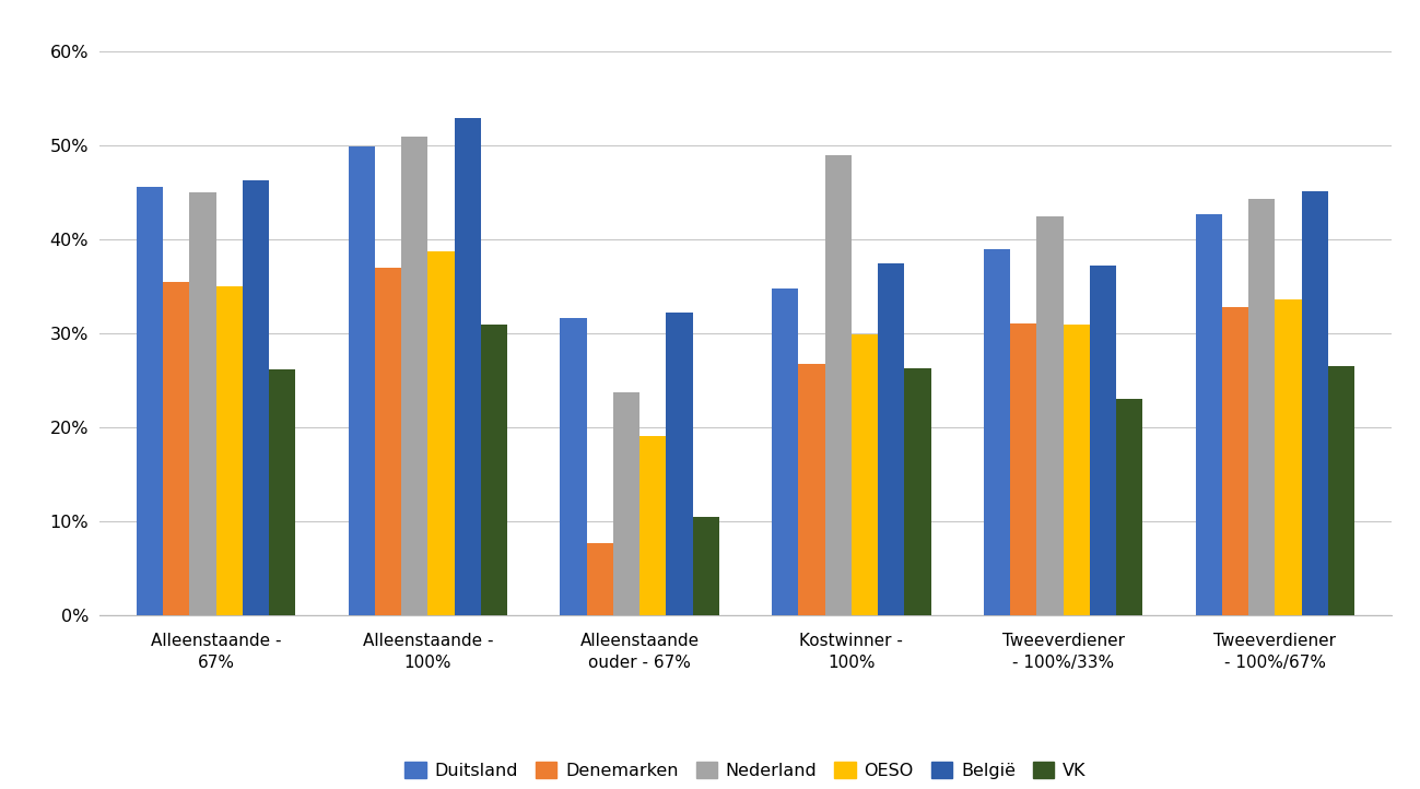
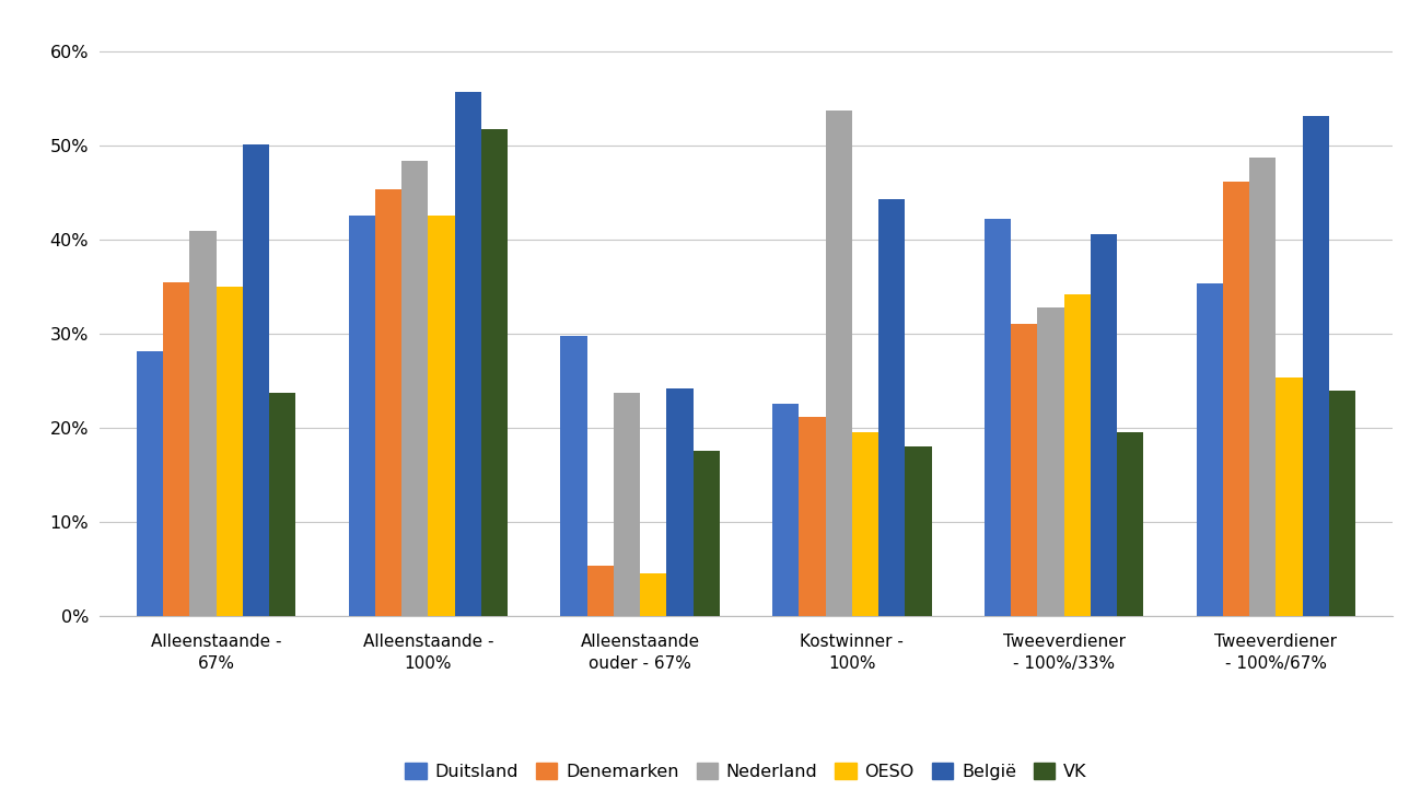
Duitsland/Alleenstaande - 67%: 45.6% -> 28.2%
Nederland/Alleenstaande - 67%: 45.0% -> 41.0%
België/Alleenstaande - 67%: 46.3% -> 50.2%
VK/Alleenstaande - 67%: 26.2% -> 23.8%
Duitsland/Alleenstaande - 100%: 49.9% -> 42.6%
Denemarken/Alleenstaande - 100%: 37.0% -> 45.4%
Nederland/Alleenstaande - 100%: 51.0% -> 48.4%
OESO/Alleenstaande - 100%: 38.8% -> 42.6%
België/Alleenstaande - 100%: 53.0% -> 55.8%
VK/Alleenstaande - 100%: 31.0% -> 51.8%
Duitsland/Alleenstaande ouder - 67%: 31.7% -> 29.8%
Denemarken/Alleenstaande ouder - 67%: 7.7% -> 5.4%
OESO/Alleenstaande ouder - 67%: 19.1% -> 4.6%
België/Alleenstaande ouder - 67%: 32.3% -> 24.2%
VK/Alleenstaande ouder - 67%: 10.5% -> 17.6%
Duitsland/Kostwinner - 100%: 34.8% -> 22.6%
Denemarken/Kostwinner - 100%: 26.8% -> 21.2%
Nederland/Kostwinner - 100%: 49.0% -> 53.8%
OESO/Kostwinner - 100%: 29.9% -> 19.6%
België/Kostwinner - 100%: 37.5% -> 44.4%
VK/Kostwinner - 100%: 26.3% -> 18.0%
Duitsland/Tweeverdiener - 100%/33%: 39.0% -> 42.2%
Nederland/Tweeverdiener - 100%/33%: 42.5% -> 32.8%
OESO/Tweeverdiener - 100%/33%: 31.0% -> 34.2%
België/Tweeverdiener - 100%/33%: 37.3% -> 40.6%
VK/Tweeverdiener - 100%/33%: 23.0% -> 19.6%
Duitsland/Tweeverdiener - 100%/67%: 42.7% -> 35.4%
Denemarken/Tweeverdiener - 100%/67%: 32.8% -> 46.2%
Nederland/Tweeverdiener - 100%/67%: 44.4% -> 48.8%
OESO/Tweeverdiener - 100%/67%: 33.6% -> 25.4%
België/Tweeverdiener - 100%/67%: 45.2% -> 53.2%
VK/Tweeverdiener - 100%/67%: 26.6% -> 24.0%
